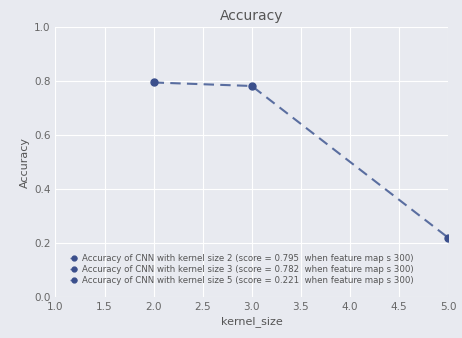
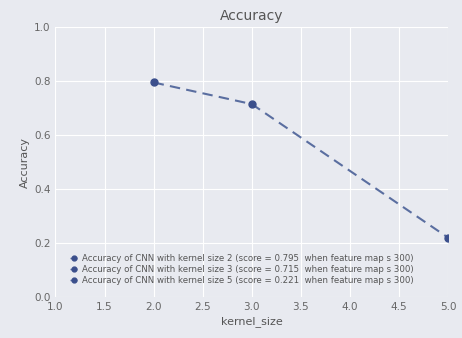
3.0: 0.782 -> 0.715
